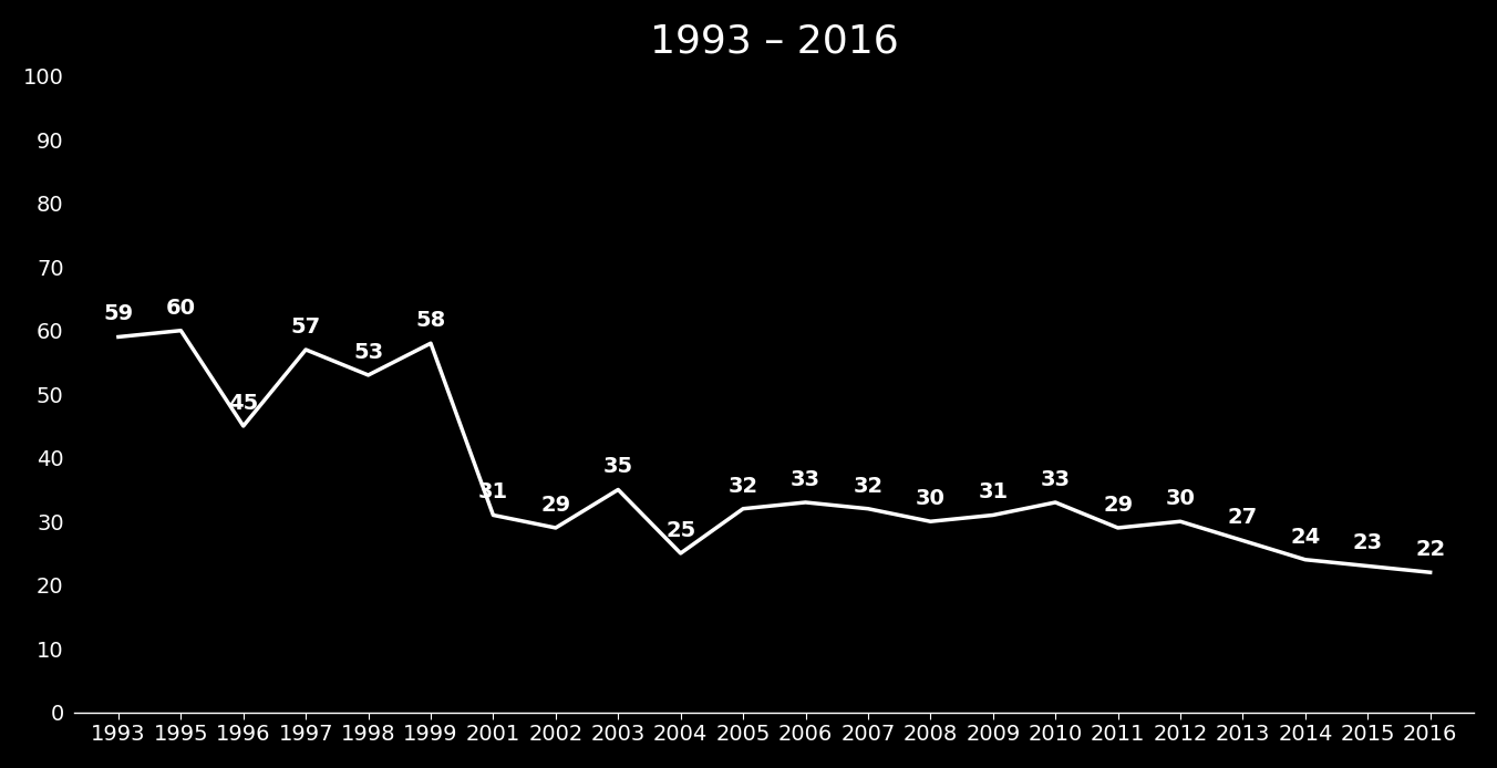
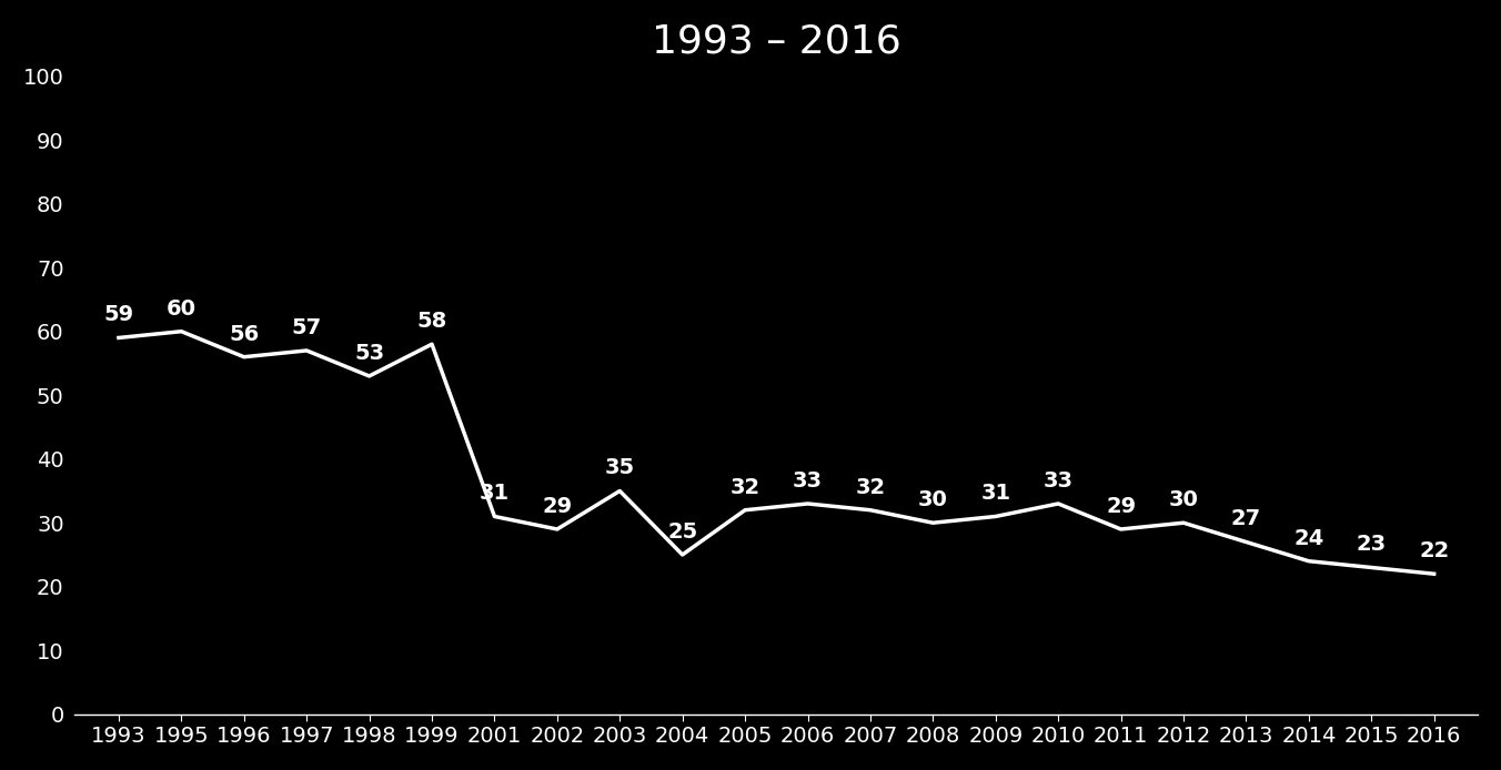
1996: 45 -> 56
